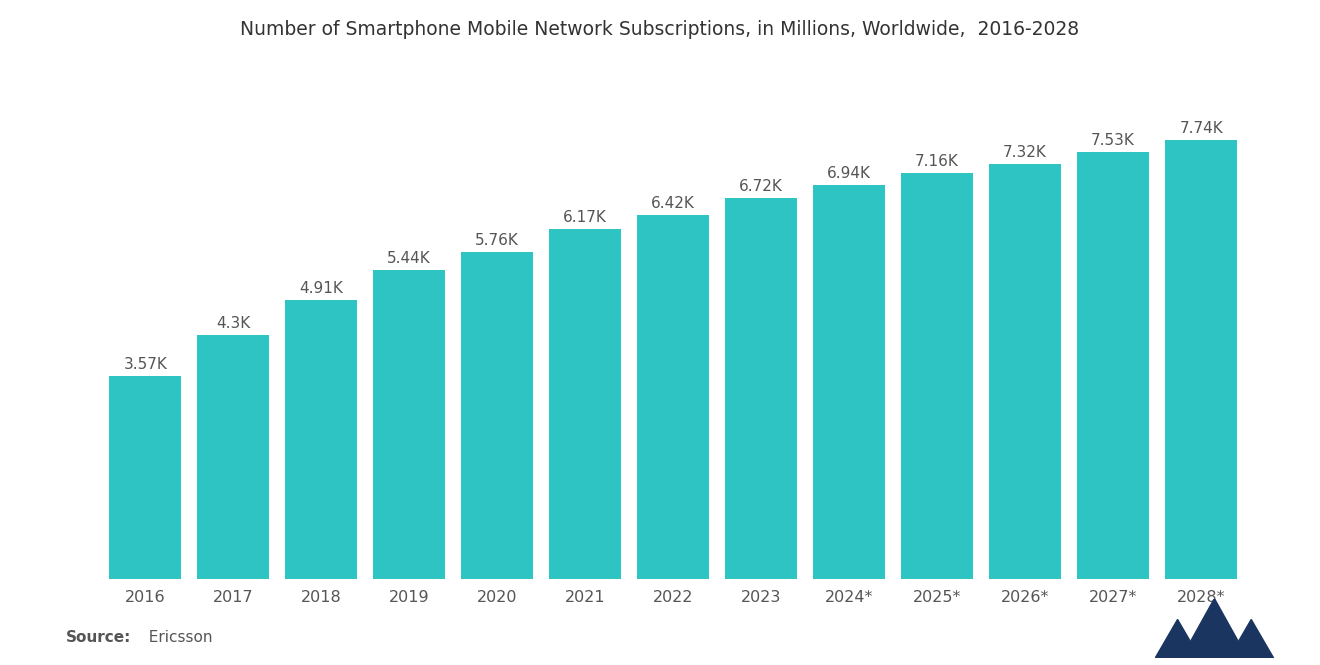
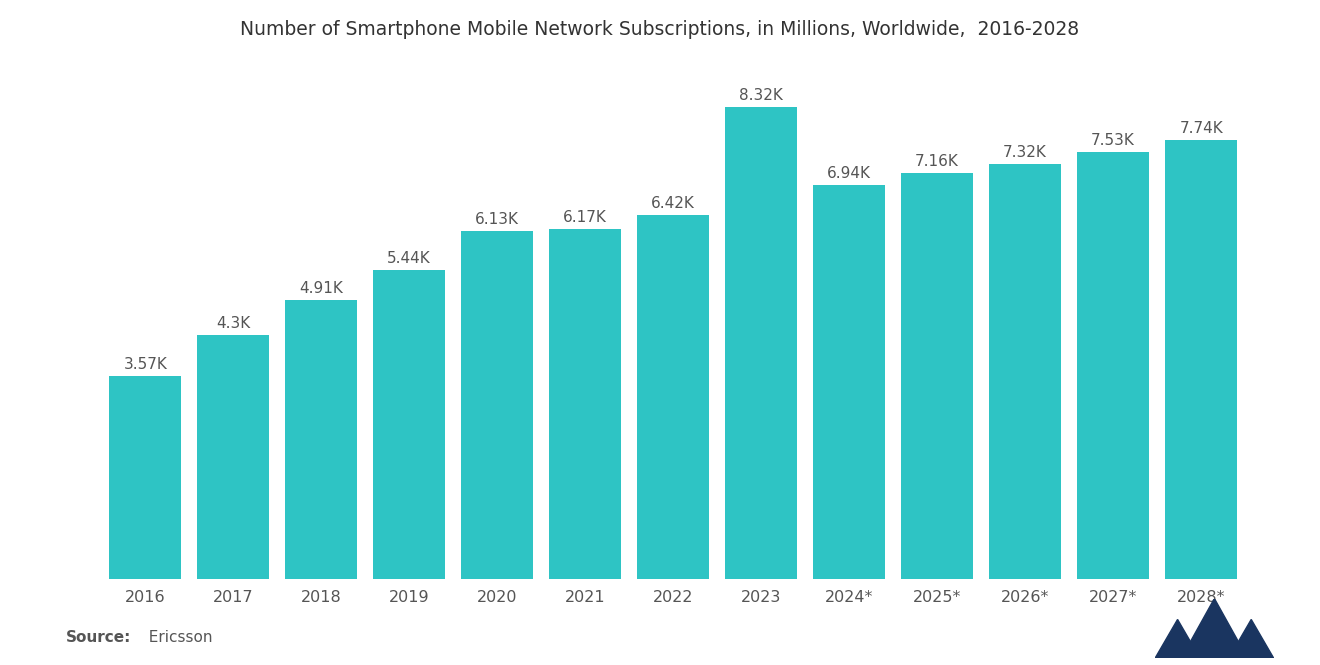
2020: 5.76K -> 6.13K
2023: 6.72K -> 8.32K
